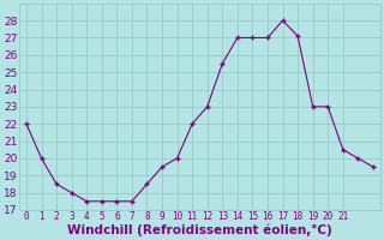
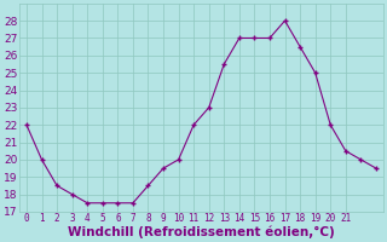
18: 27.1 -> 26.5
19: 23.0 -> 25.0
20: 23.0 -> 22.0
